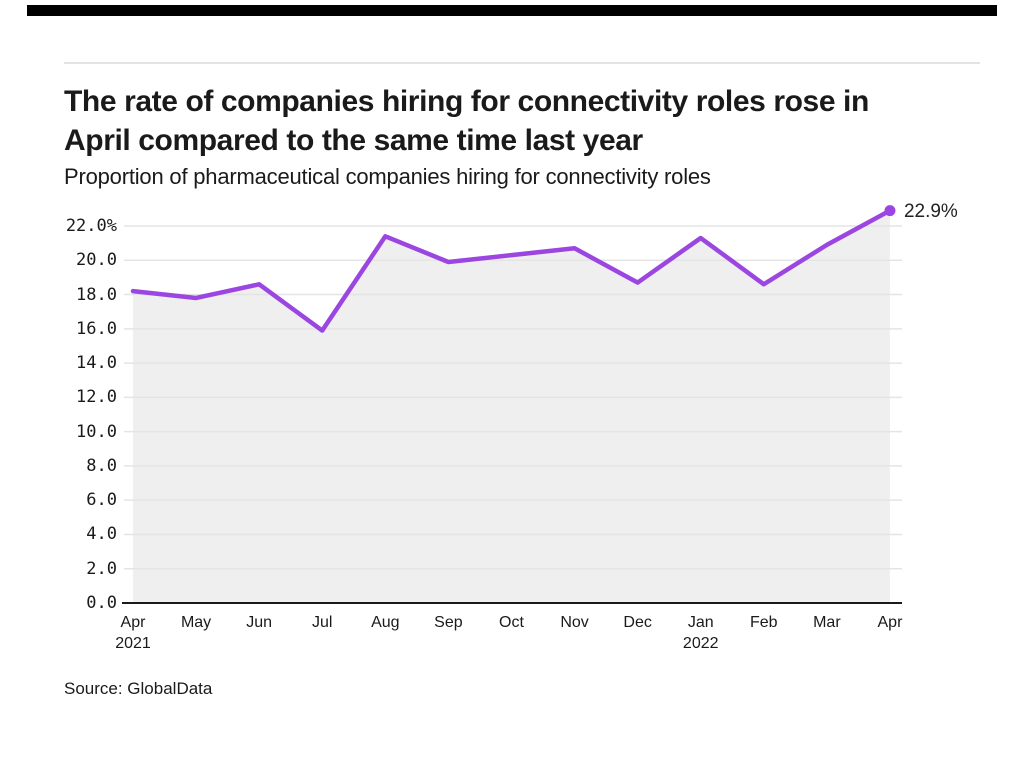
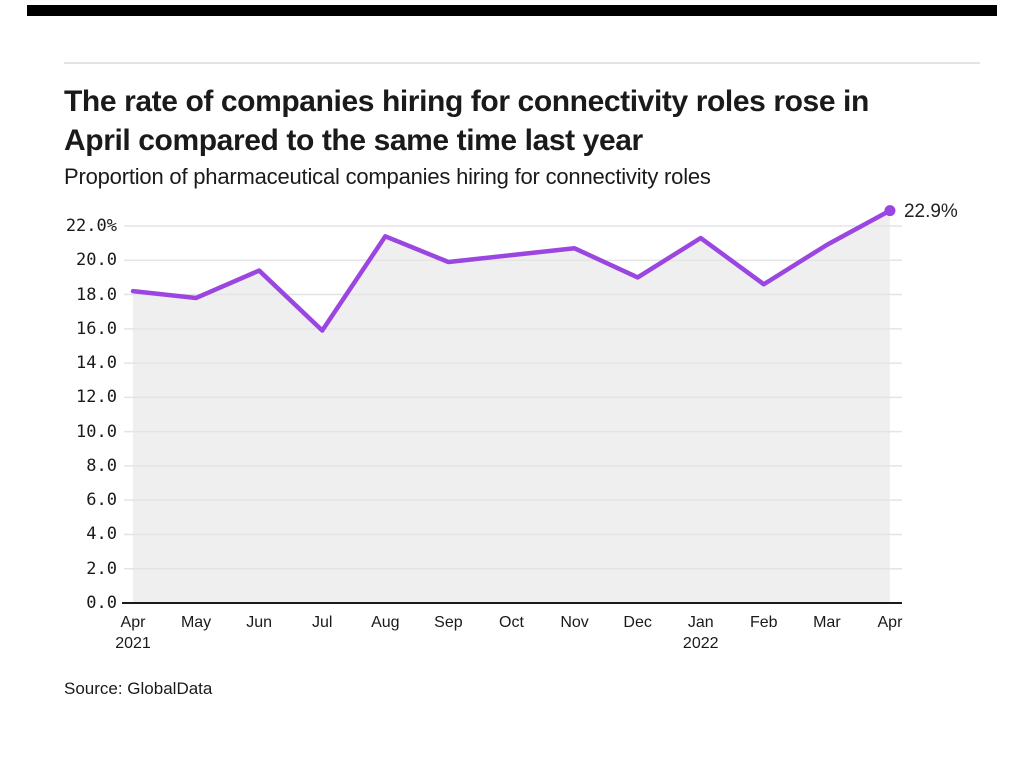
Jun: 18.6% -> 19.4%
Dec: 18.7% -> 19.0%
